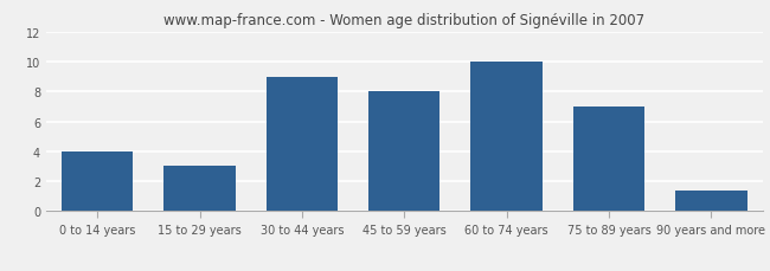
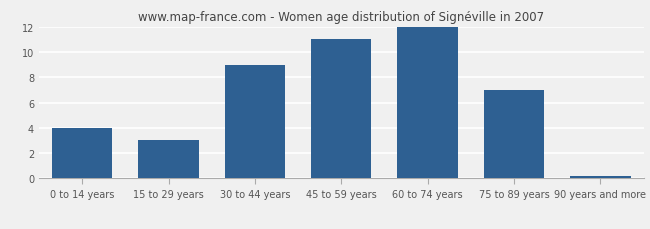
45 to 59 years: 8.0 -> 11.0
60 to 74 years: 10.0 -> 12.0
90 years and more: 1.4 -> 0.2
